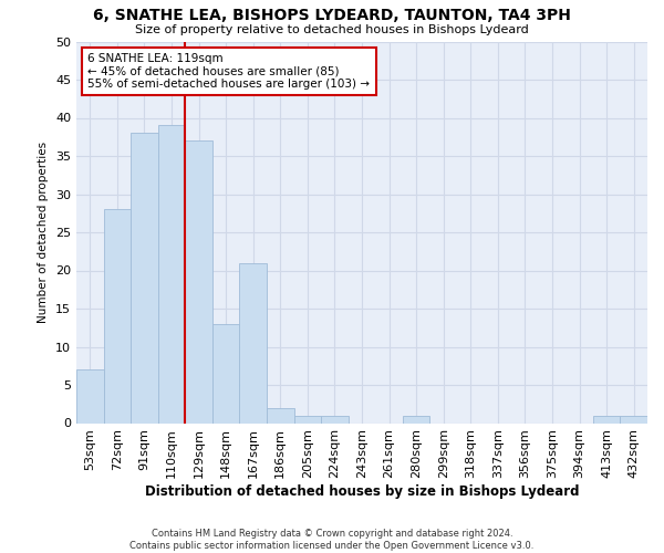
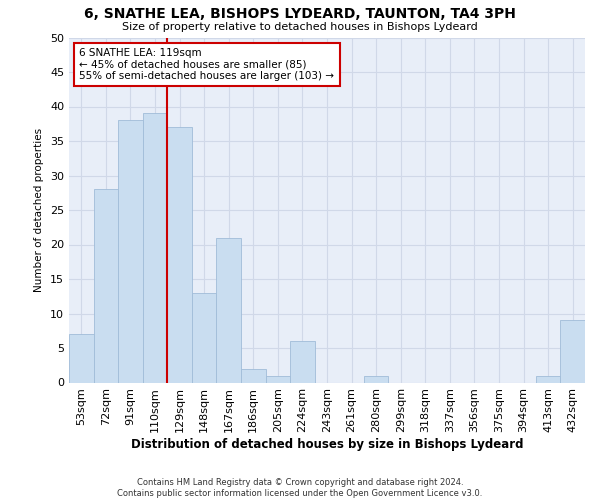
224sqm: 1 -> 6
432sqm: 1 -> 9
